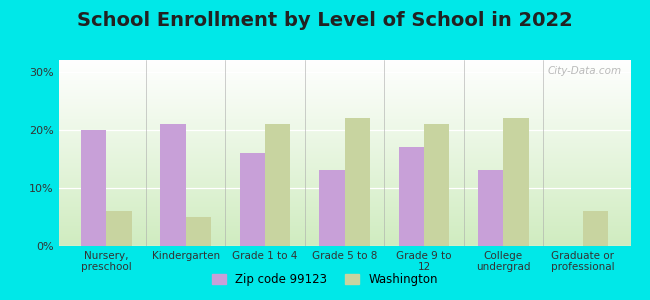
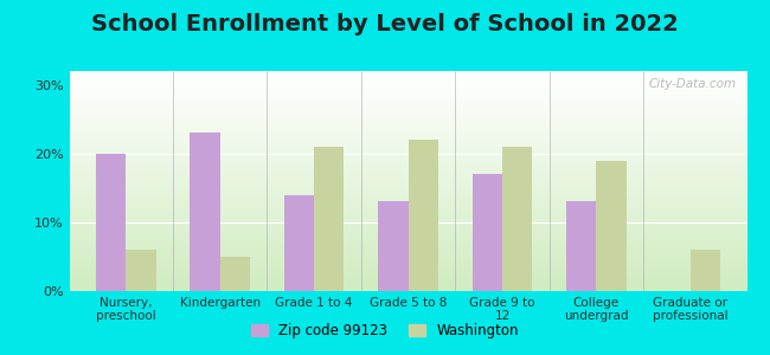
Zip code 99123/Kindergarten: 21% -> 23%
Zip code 99123/Grade 1 to 4: 16% -> 14%
Washington/College undergrad: 22% -> 19%
